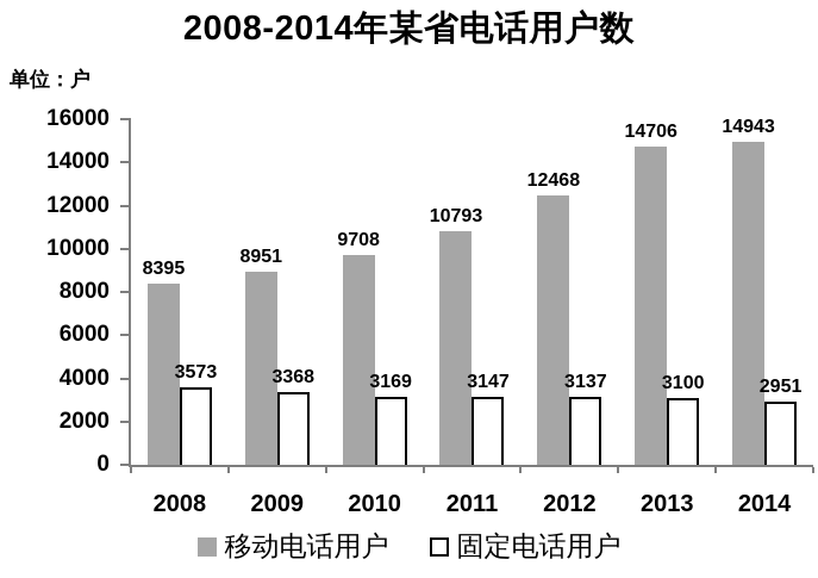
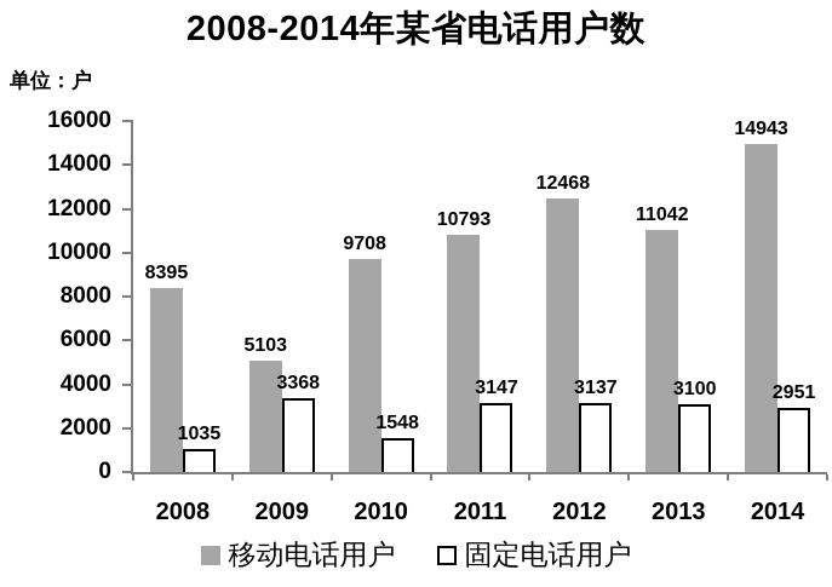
固定电话用户/2008: 3573 -> 1035
移动电话用户/2009: 8951 -> 5103
固定电话用户/2010: 3169 -> 1548
移动电话用户/2013: 14706 -> 11042
